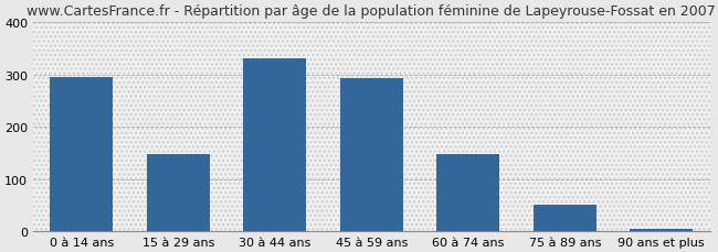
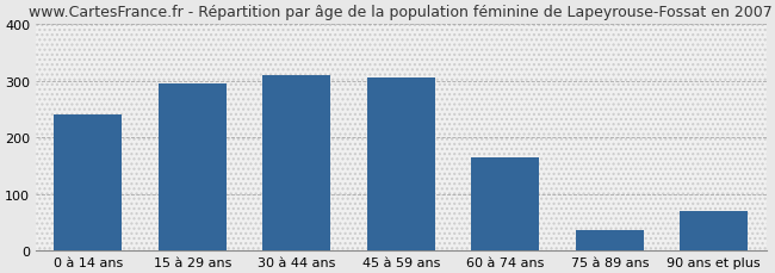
0 à 14 ans: 295 -> 240
15 à 29 ans: 148 -> 295
30 à 44 ans: 330 -> 310
45 à 59 ans: 292 -> 305
60 à 74 ans: 148 -> 165
75 à 89 ans: 50 -> 35
90 ans et plus: 5 -> 70
